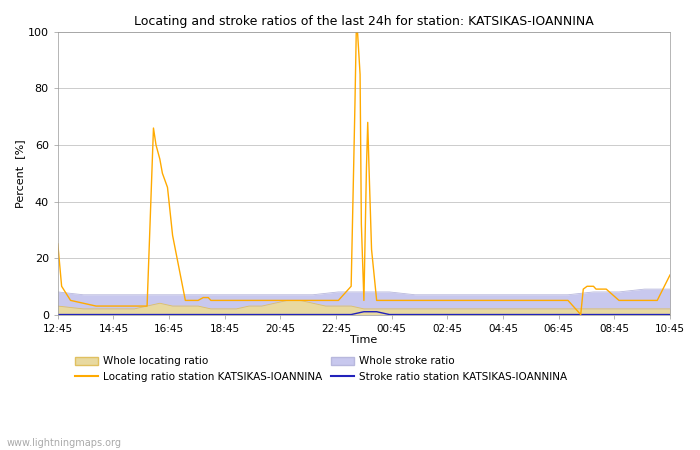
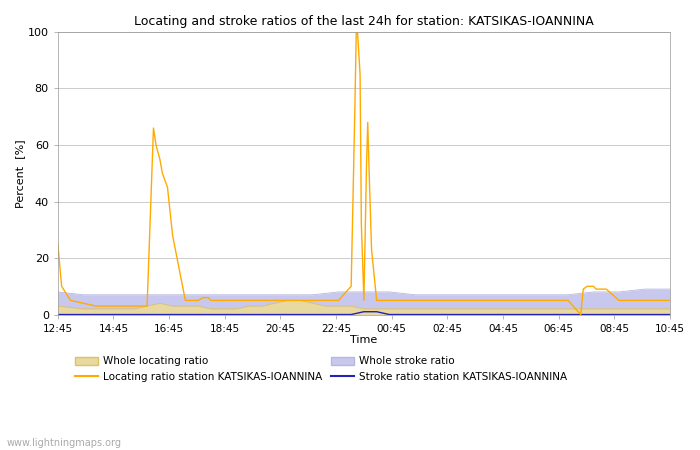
Locating ratio station KATSIKAS-IOANNINA/10:45: 14 -> 5
